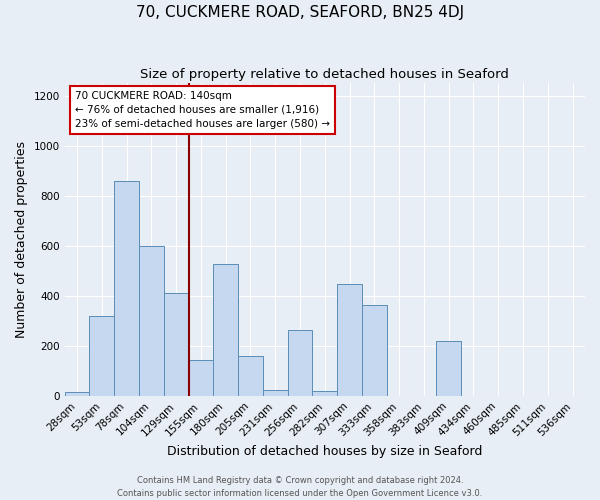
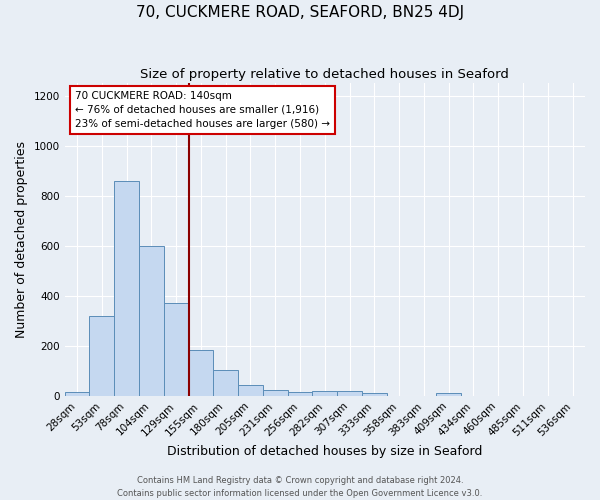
129sqm: 410 -> 370
155sqm: 145 -> 183
180sqm: 525 -> 103
205sqm: 160 -> 45
256sqm: 265 -> 15
307sqm: 445 -> 20
333sqm: 365 -> 10
409sqm: 220 -> 12
